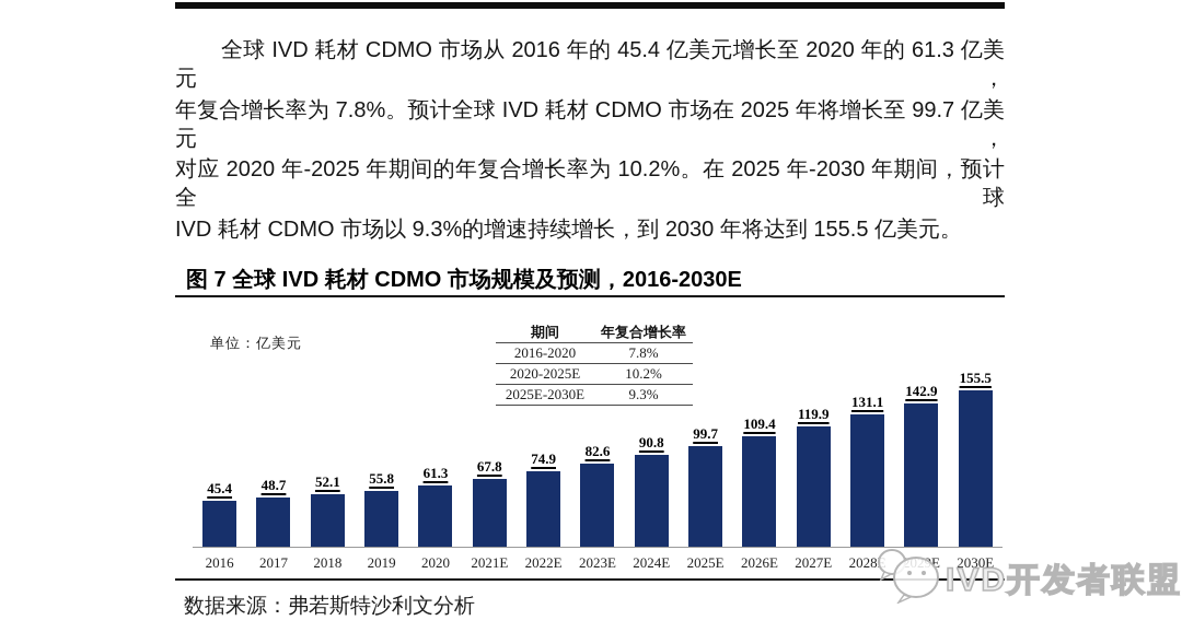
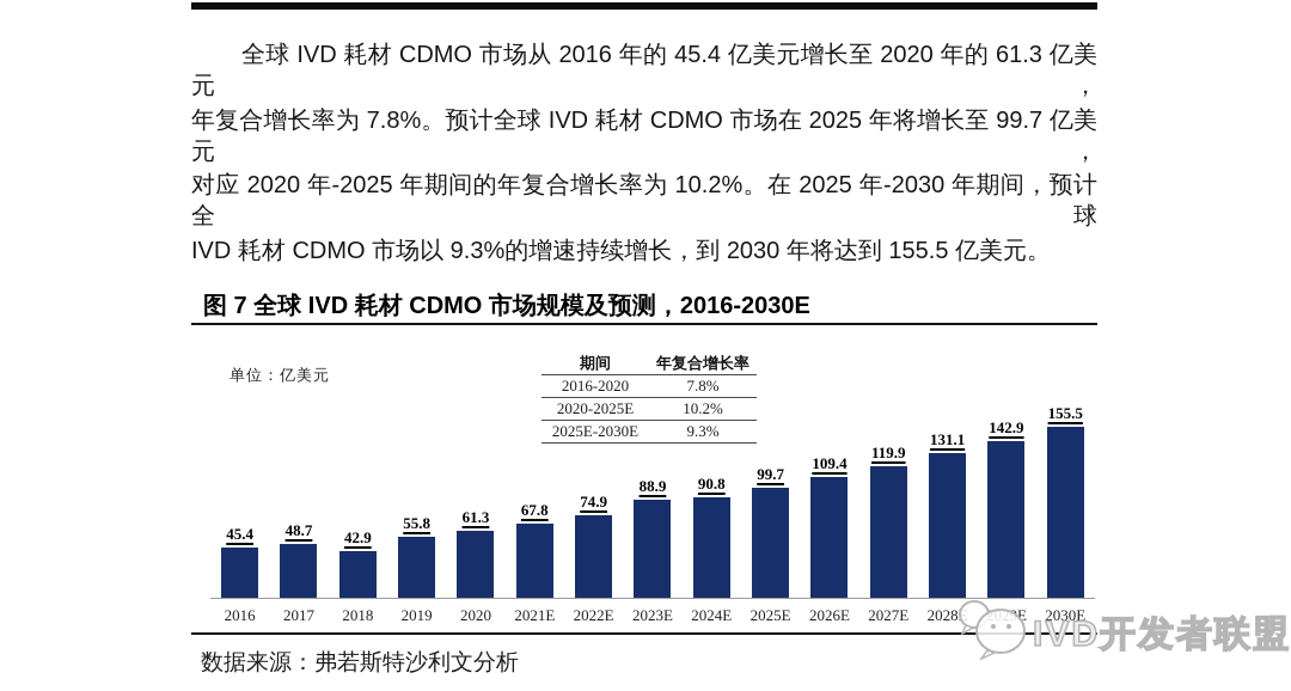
2018: 52.1 -> 42.9
2023E: 82.6 -> 88.9
